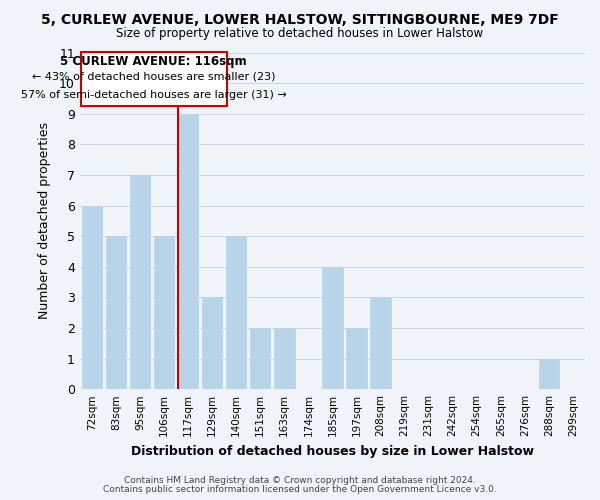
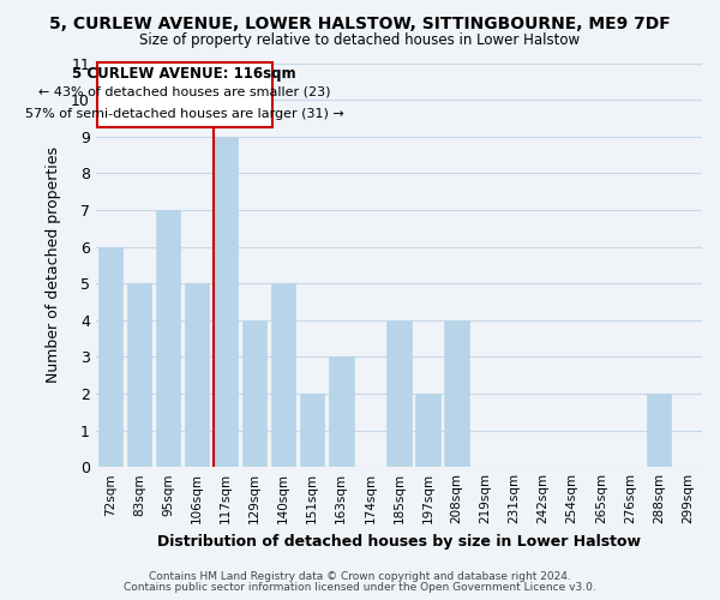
129sqm: 3 -> 4
163sqm: 2 -> 3
208sqm: 3 -> 4
288sqm: 1 -> 2
